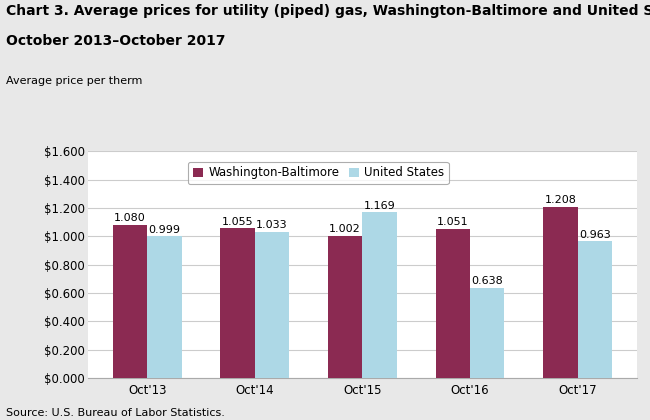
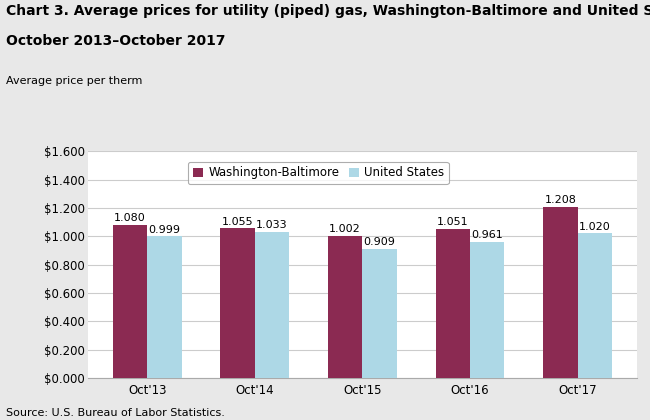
United States/Oct'15: 1.169 -> 0.909
United States/Oct'16: 0.638 -> 0.961
United States/Oct'17: 0.963 -> 1.020
